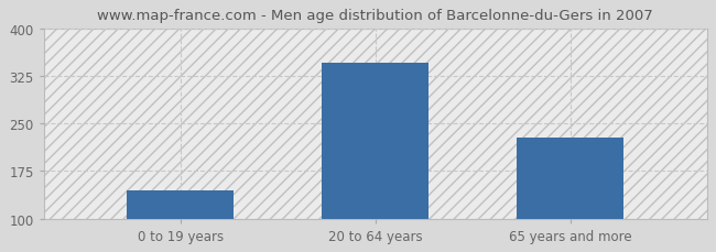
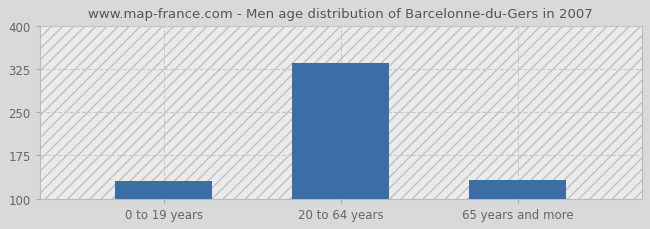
0 to 19 years: 144 -> 130
20 to 64 years: 346 -> 336
65 years and more: 228 -> 132
